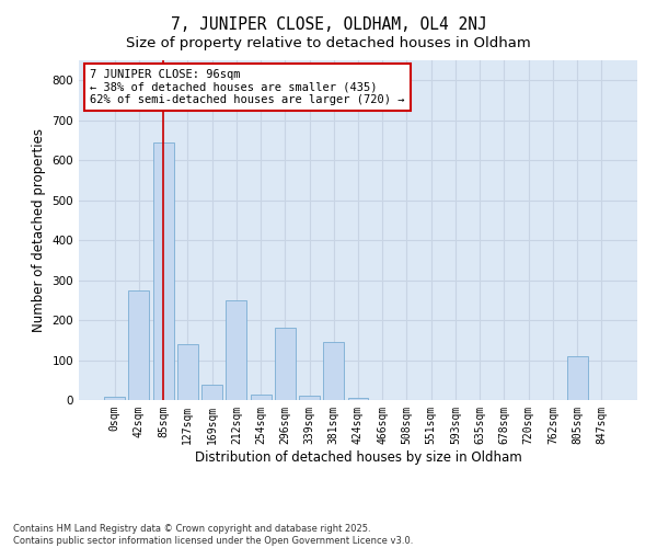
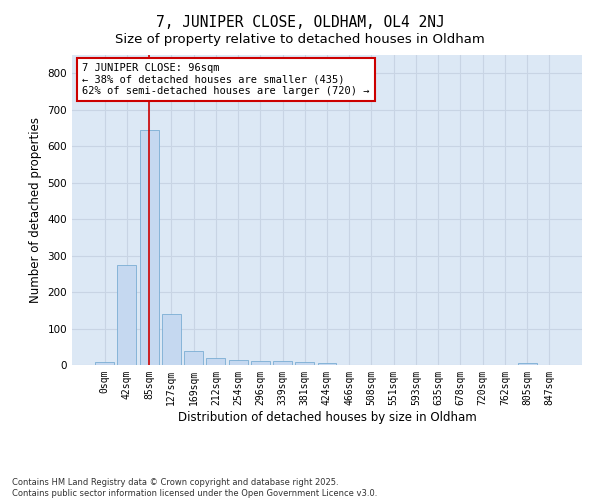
212sqm: 250 -> 20
296sqm: 180 -> 12
381sqm: 145 -> 8
805sqm: 110 -> 5
